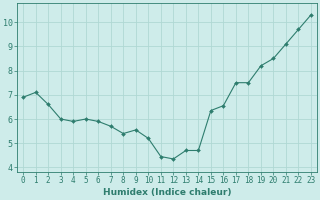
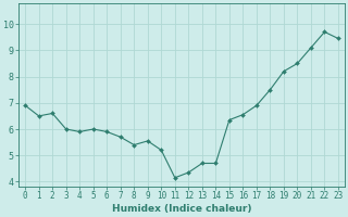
1: 7.10 -> 6.50
11: 4.45 -> 4.15
17: 7.50 -> 6.90
23: 10.30 -> 9.45
